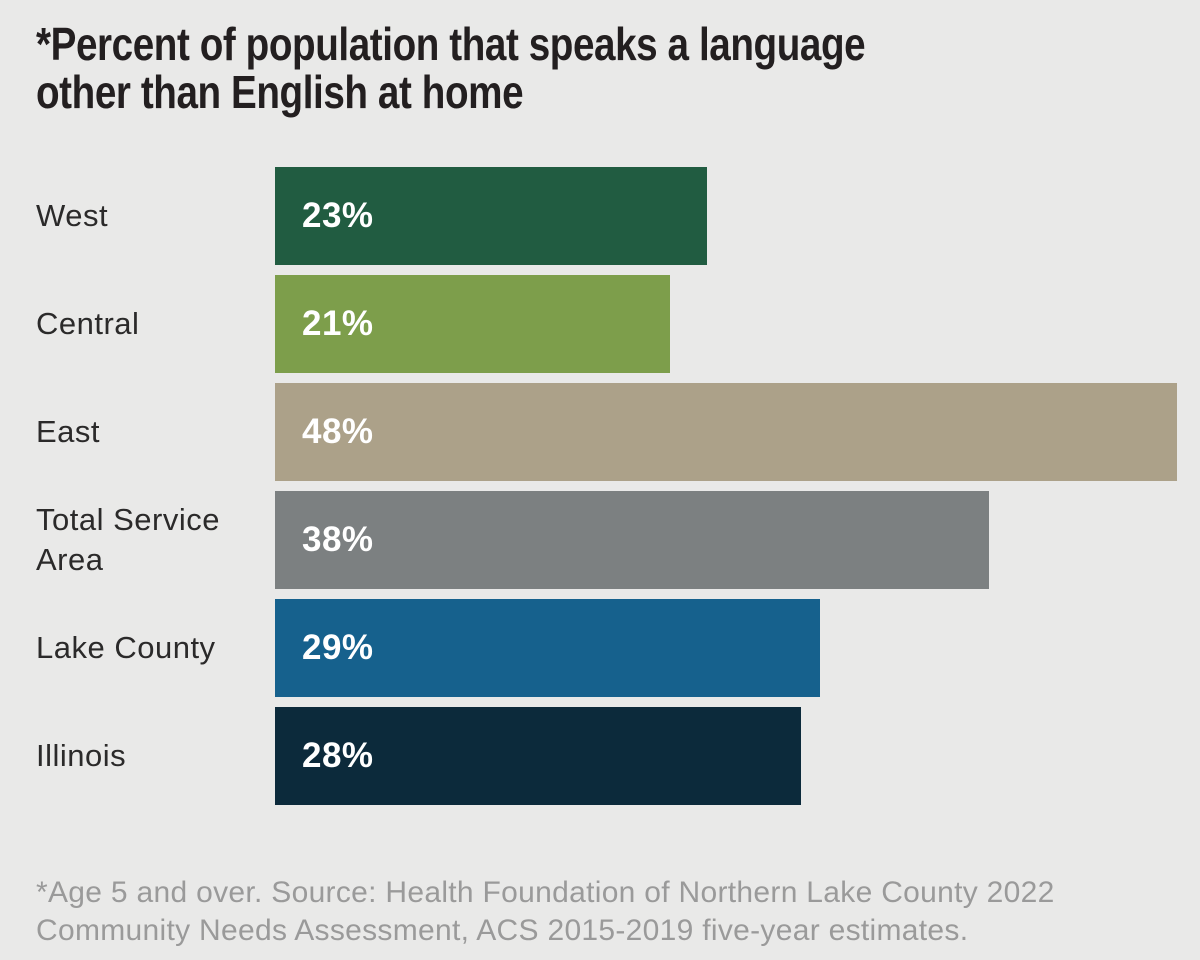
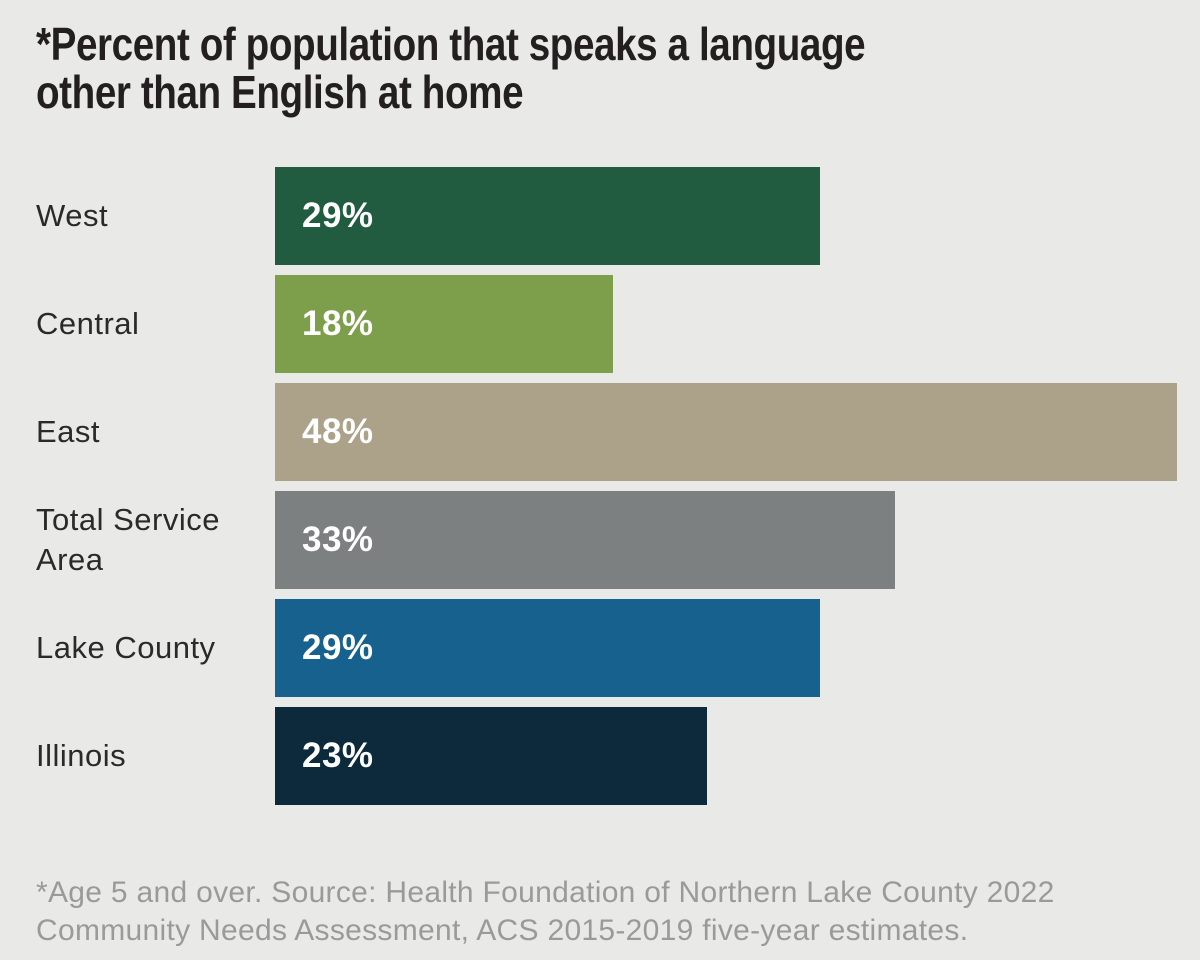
West: 23% -> 29%
Central: 21% -> 18%
Total Service Area: 38% -> 33%
Illinois: 28% -> 23%
